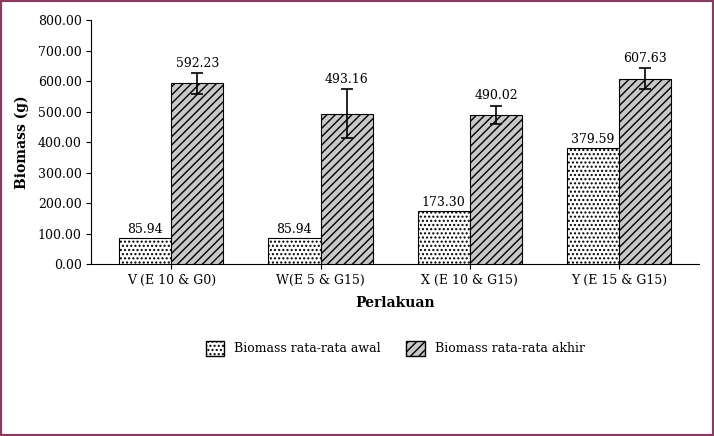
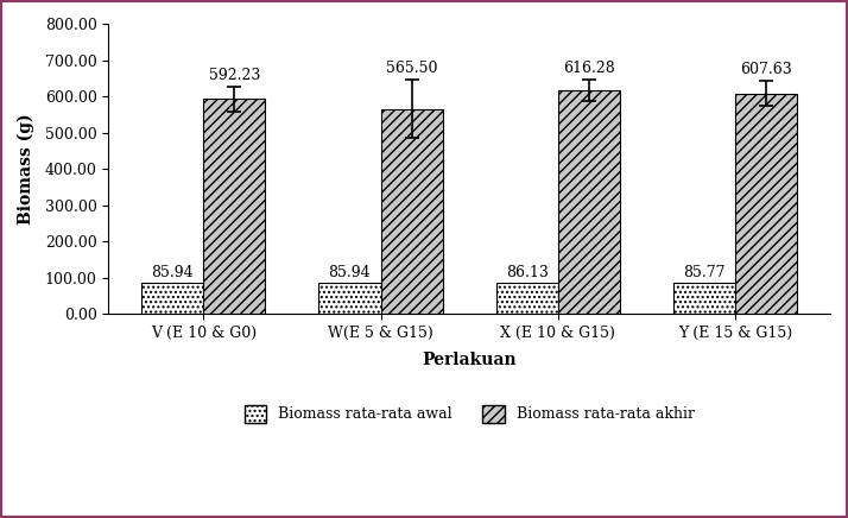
Biomass rata-rata akhir/W(E 5 & G15): 493.16 -> 565.50
Biomass rata-rata awal/X (E 10 & G15): 173.30 -> 86.13
Biomass rata-rata akhir/X (E 10 & G15): 490.02 -> 616.28
Biomass rata-rata awal/Y (E 15 & G15): 379.59 -> 85.77
